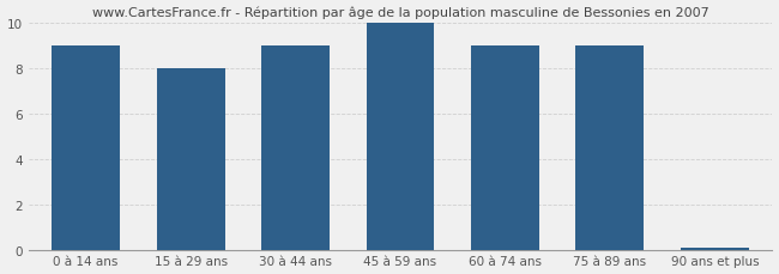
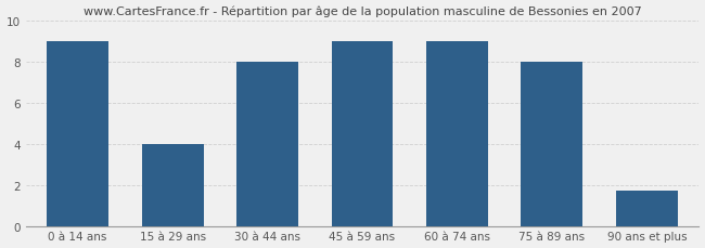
15 à 29 ans: 8.0 -> 4.0
30 à 44 ans: 9.0 -> 8.0
45 à 59 ans: 10.0 -> 9.0
75 à 89 ans: 9.0 -> 8.0
90 ans et plus: 0.1 -> 1.7
